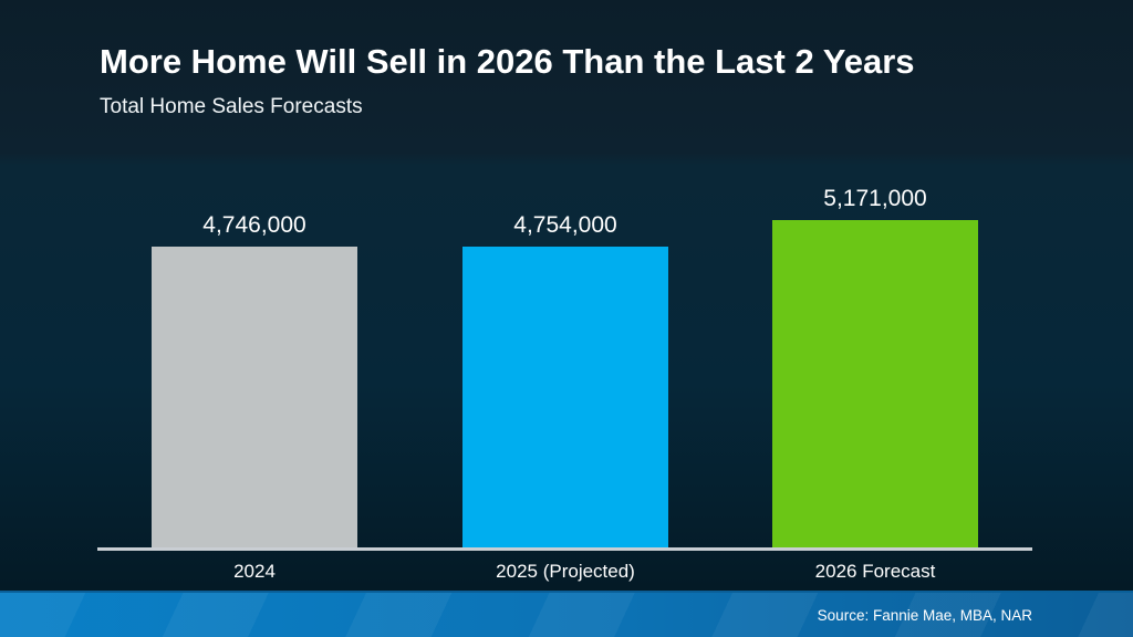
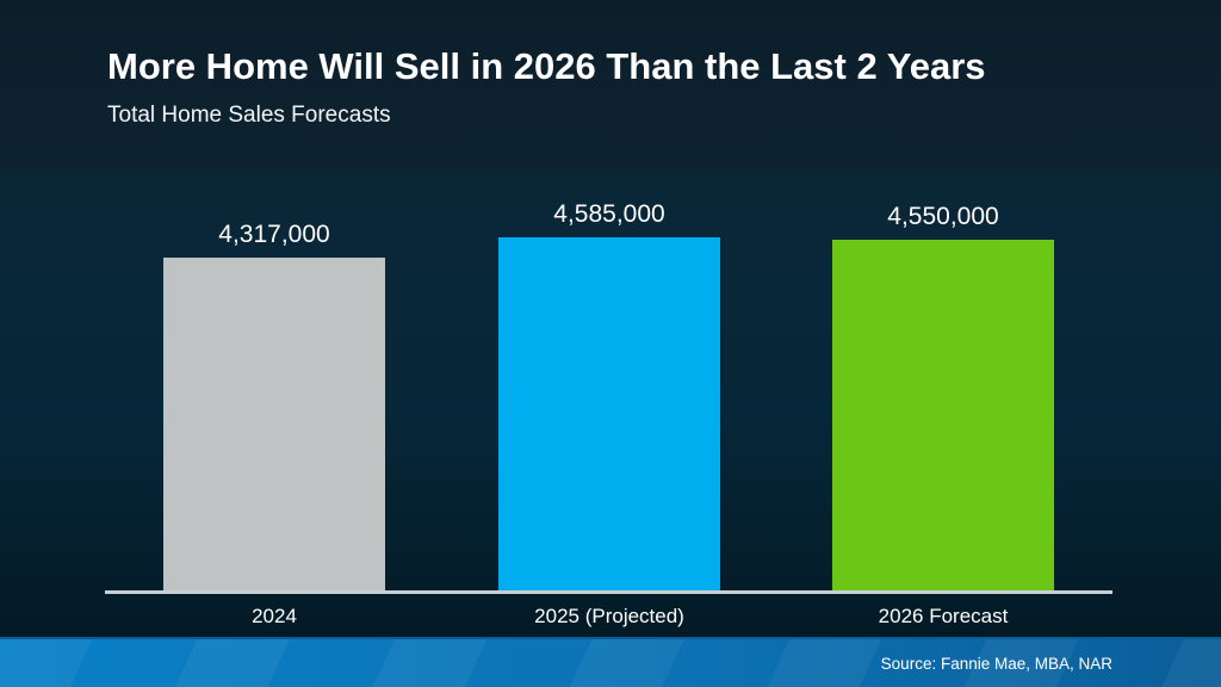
2024: 4,746,000 -> 4,317,000
2025 (Projected): 4,754,000 -> 4,585,000
2026 Forecast: 5,171,000 -> 4,550,000
